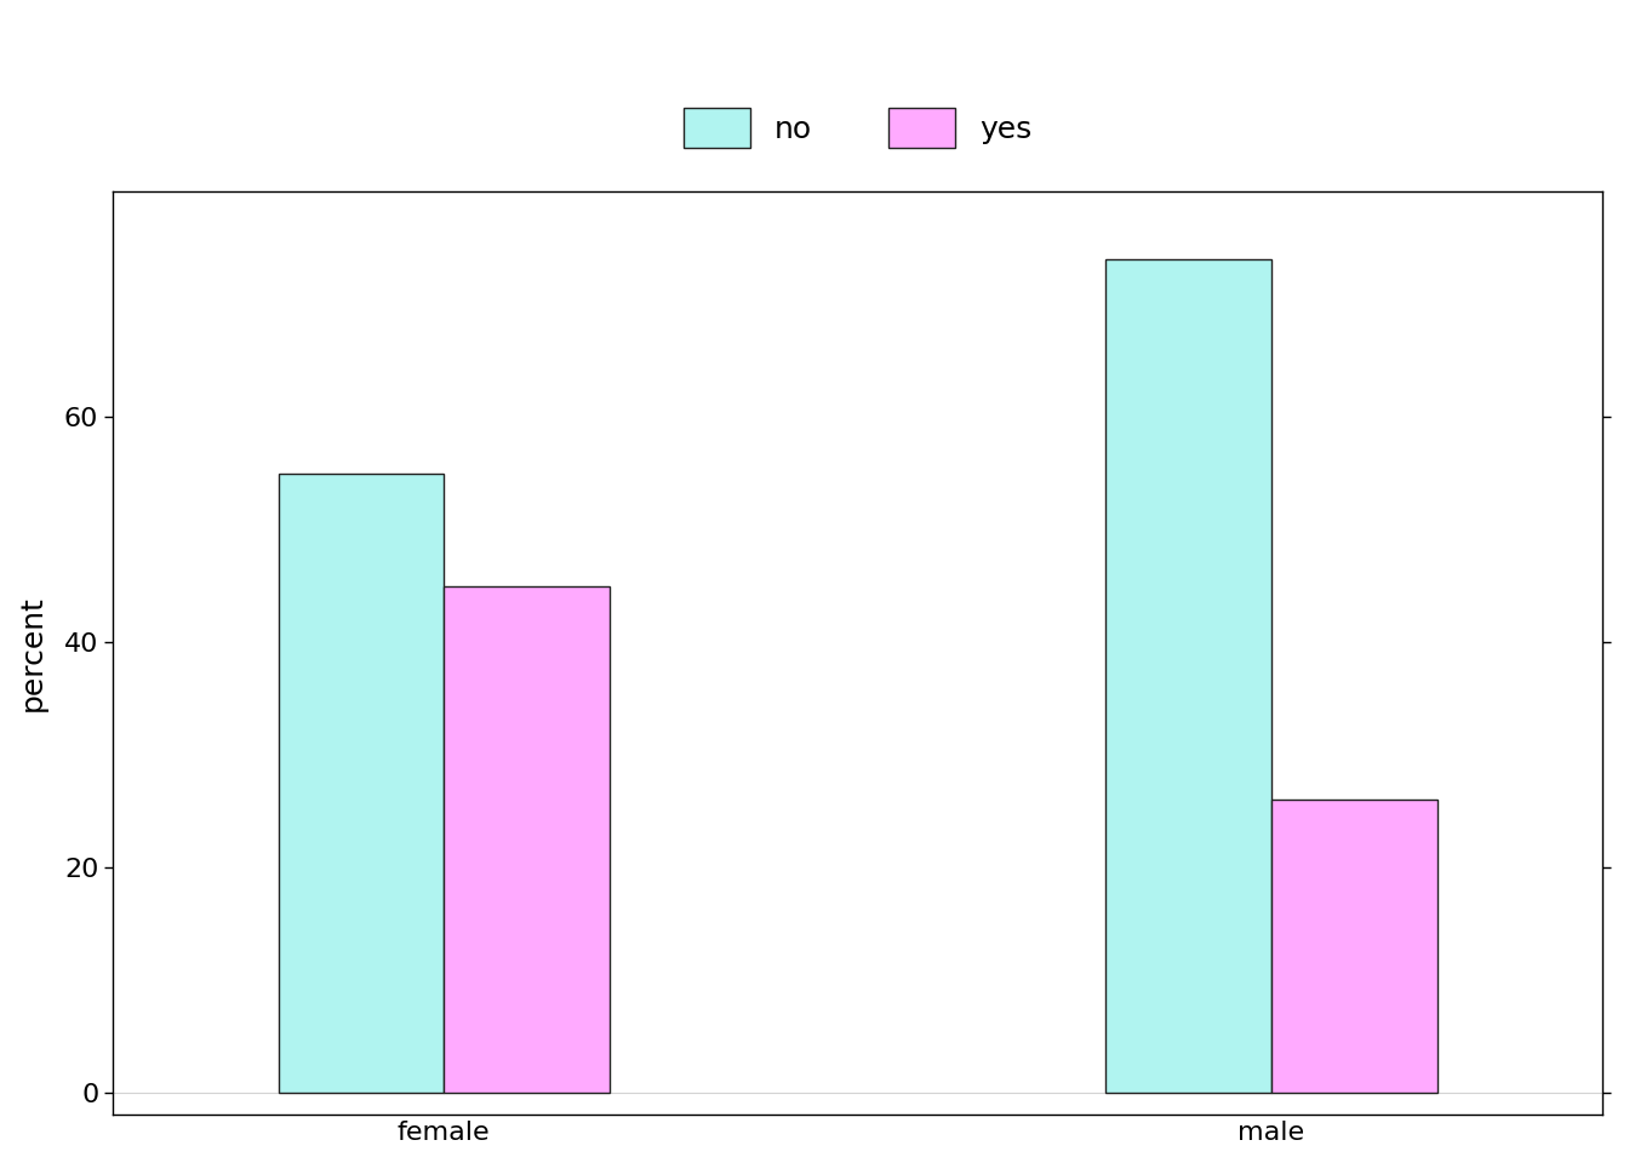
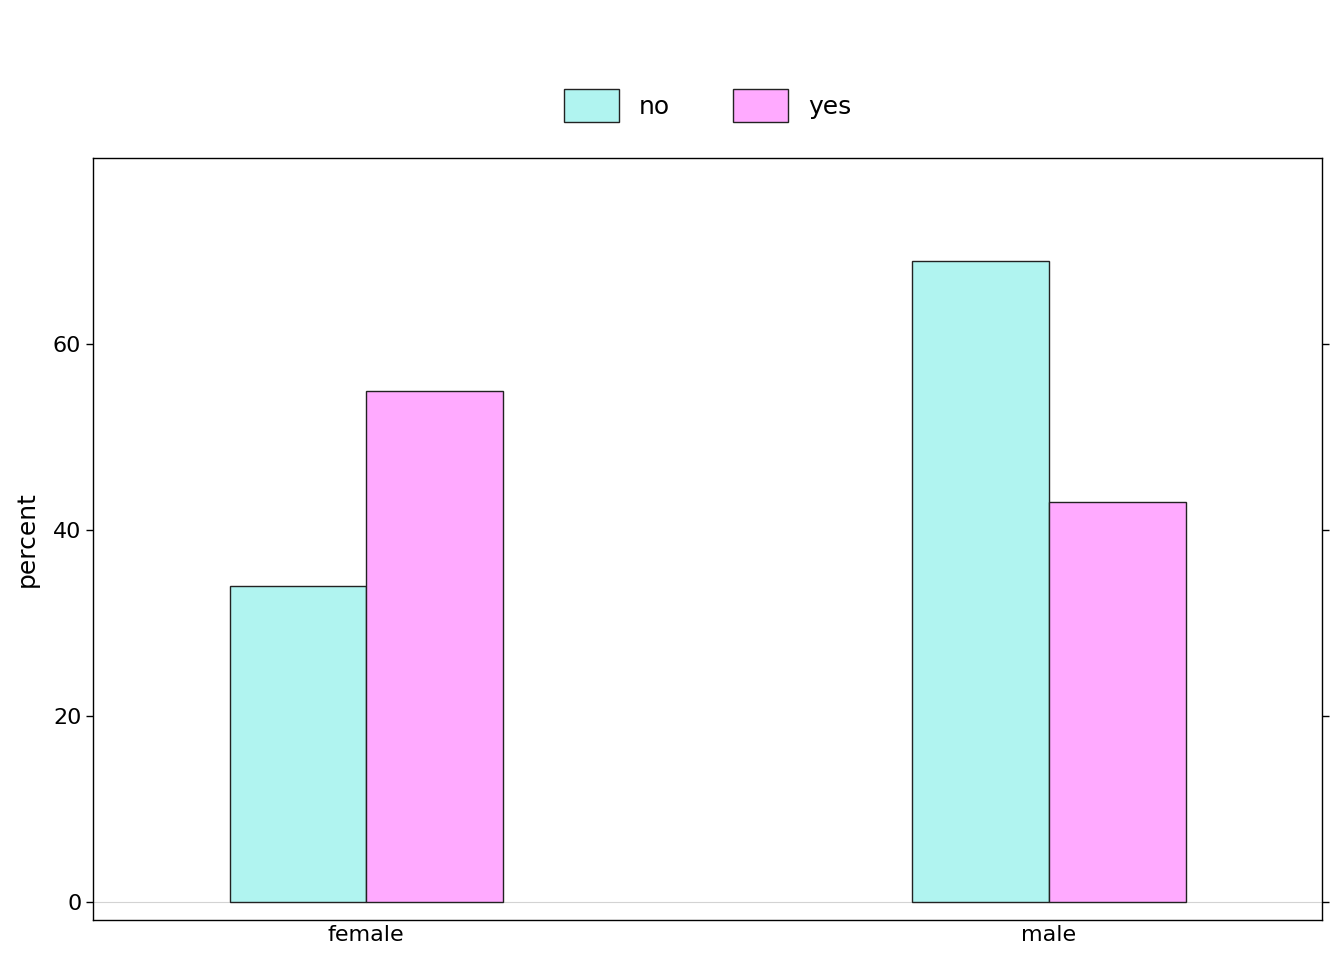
no/female: 55 -> 34
yes/female: 45 -> 55
no/male: 74 -> 69
yes/male: 26 -> 43
